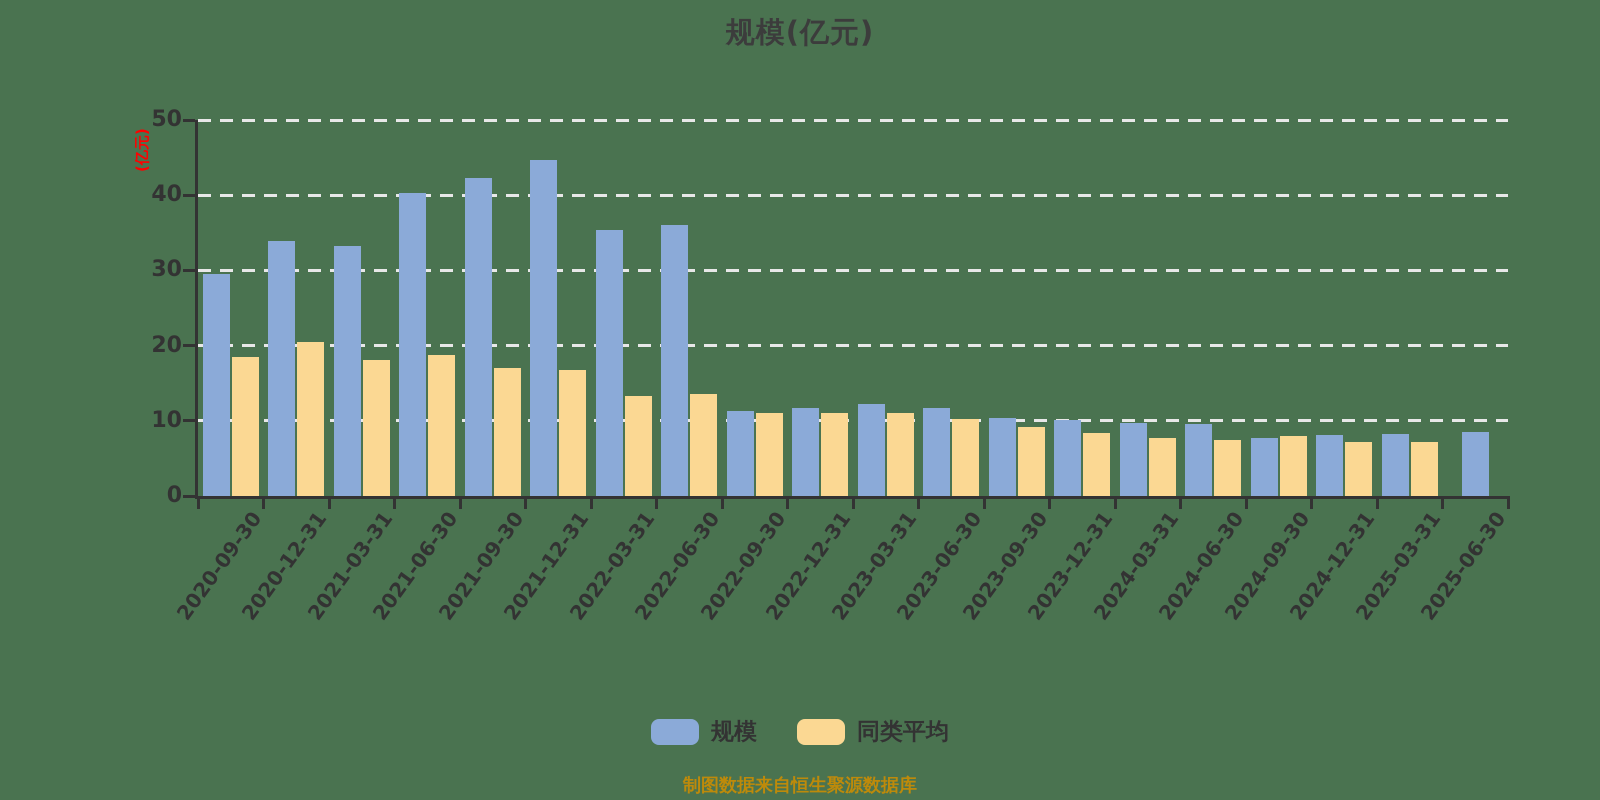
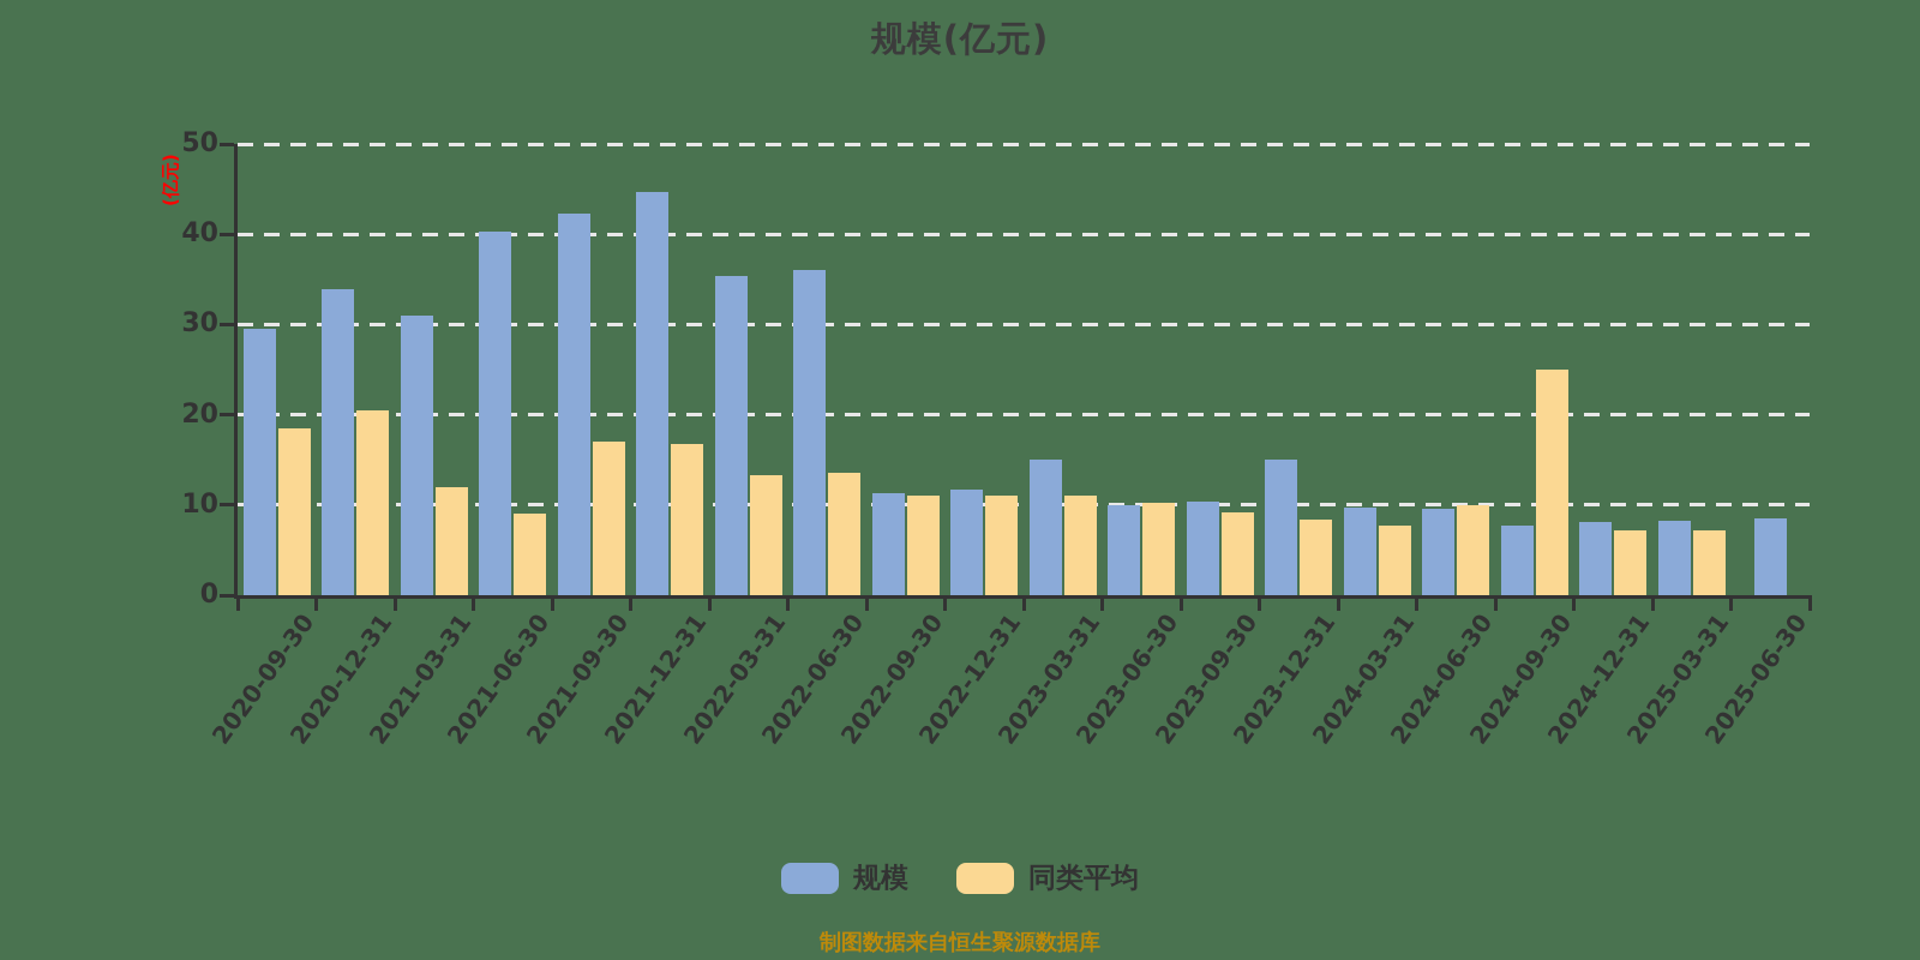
规模/2021-03-31: 33 -> 31
同类平均/2021-03-31: 18 -> 12
同类平均/2021-06-30: 19 -> 9
规模/2023-03-31: 12 -> 15
规模/2023-06-30: 12 -> 10
规模/2023-12-31: 10 -> 15
同类平均/2024-06-30: 8 -> 10
同类平均/2024-09-30: 8 -> 25
